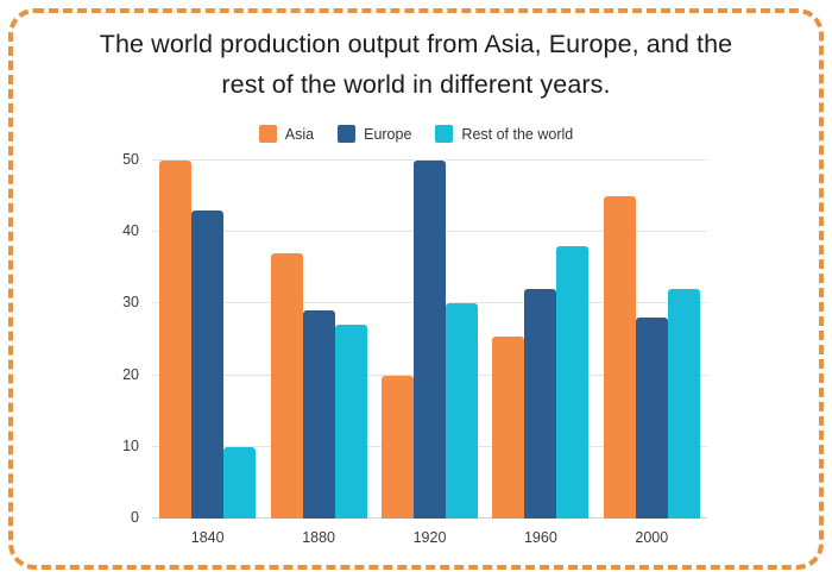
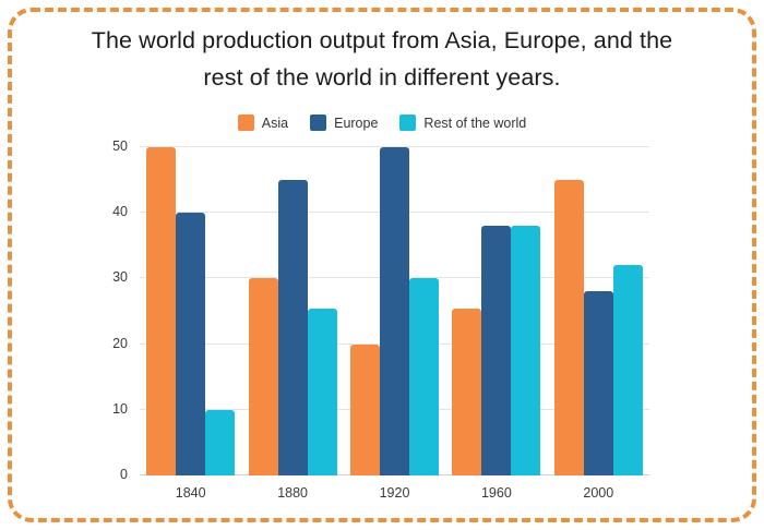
Europe/1840: 43 -> 40
Asia/1880: 37 -> 30
Europe/1880: 29 -> 45
Rest of the world/1880: 27 -> 26
Europe/1960: 32 -> 38
